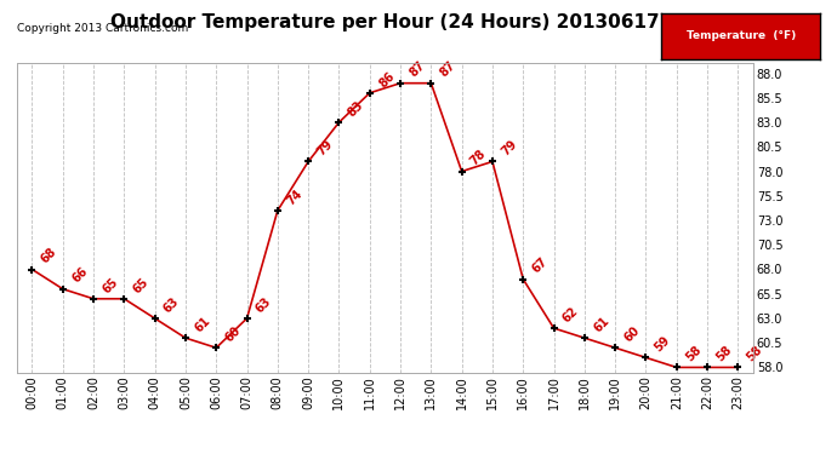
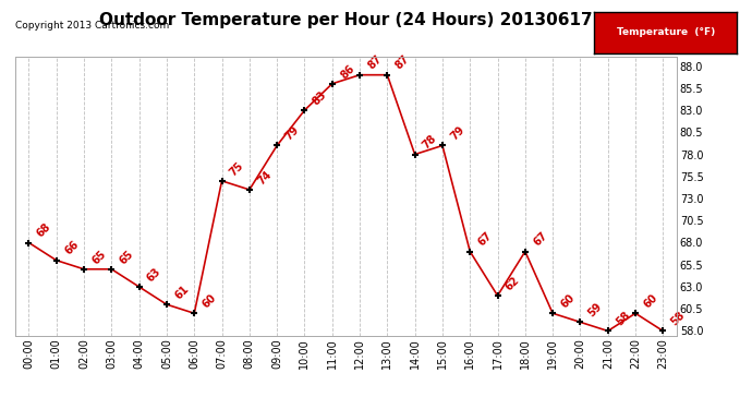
07:00: 63 -> 75
18:00: 61 -> 67
22:00: 58 -> 60
